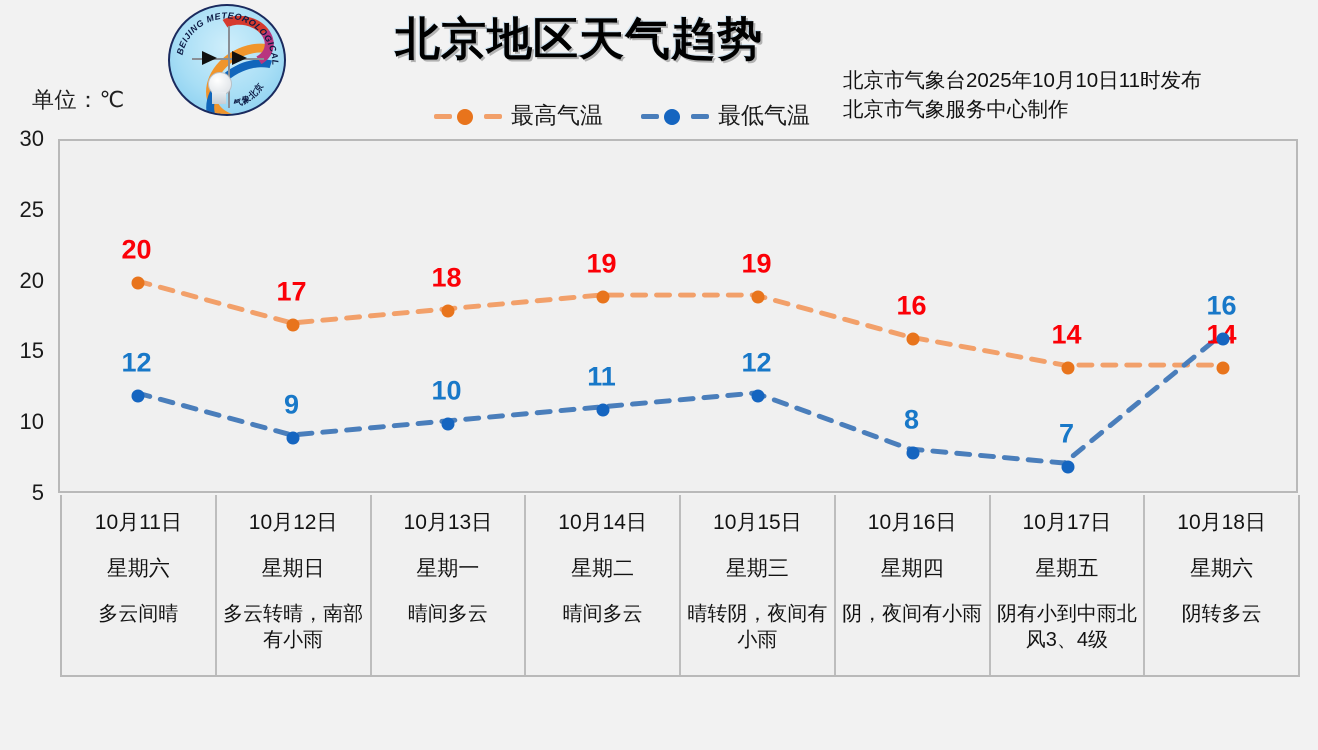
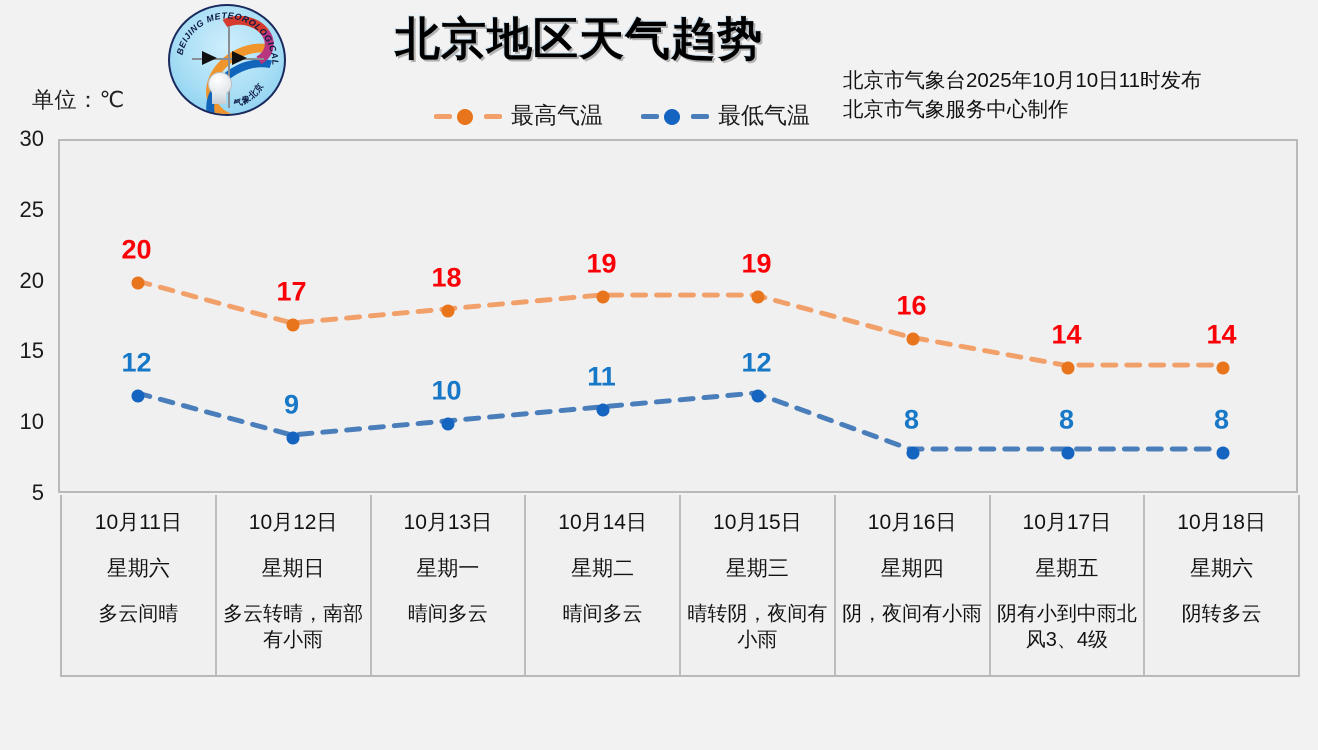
最低气温/10月17日: 7 -> 8
最低气温/10月18日: 16 -> 8
